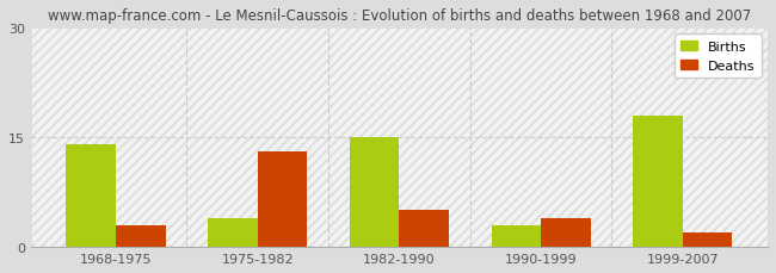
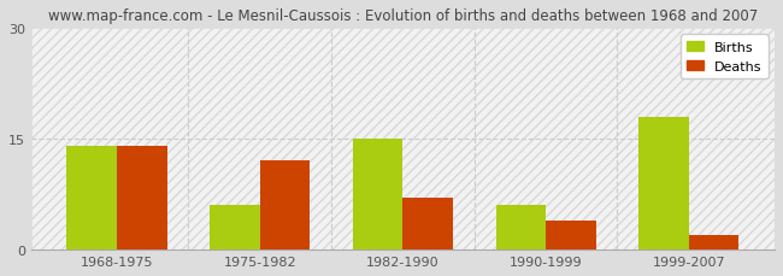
Deaths/1968-1975: 3 -> 14
Births/1975-1982: 4 -> 6
Deaths/1975-1982: 13 -> 12
Deaths/1982-1990: 5 -> 7
Births/1990-1999: 3 -> 6
